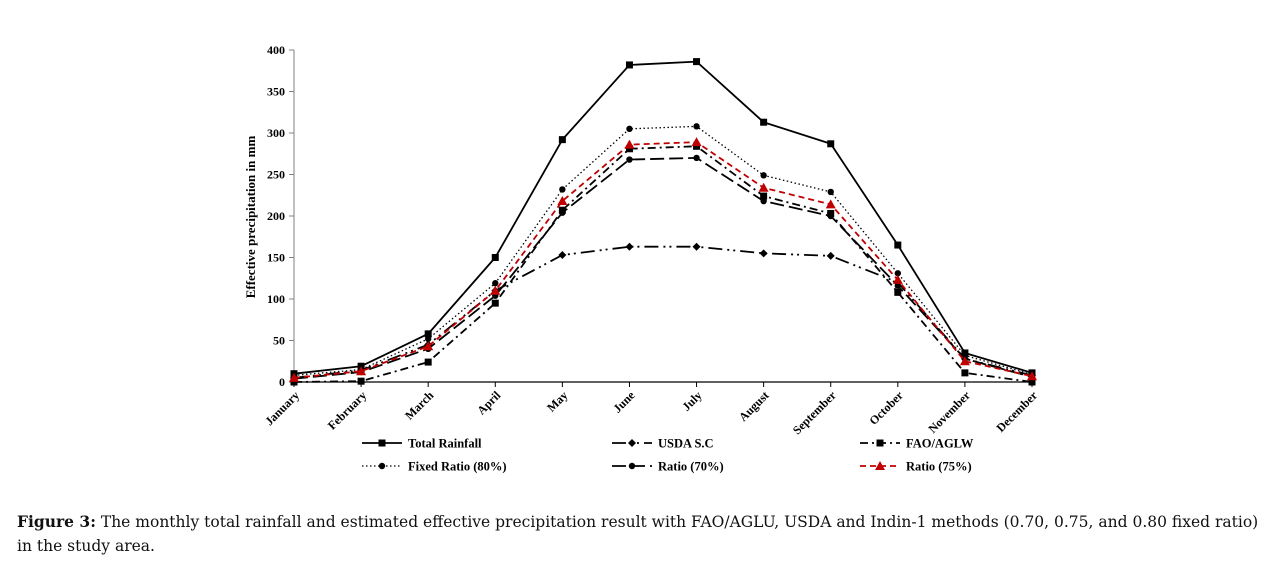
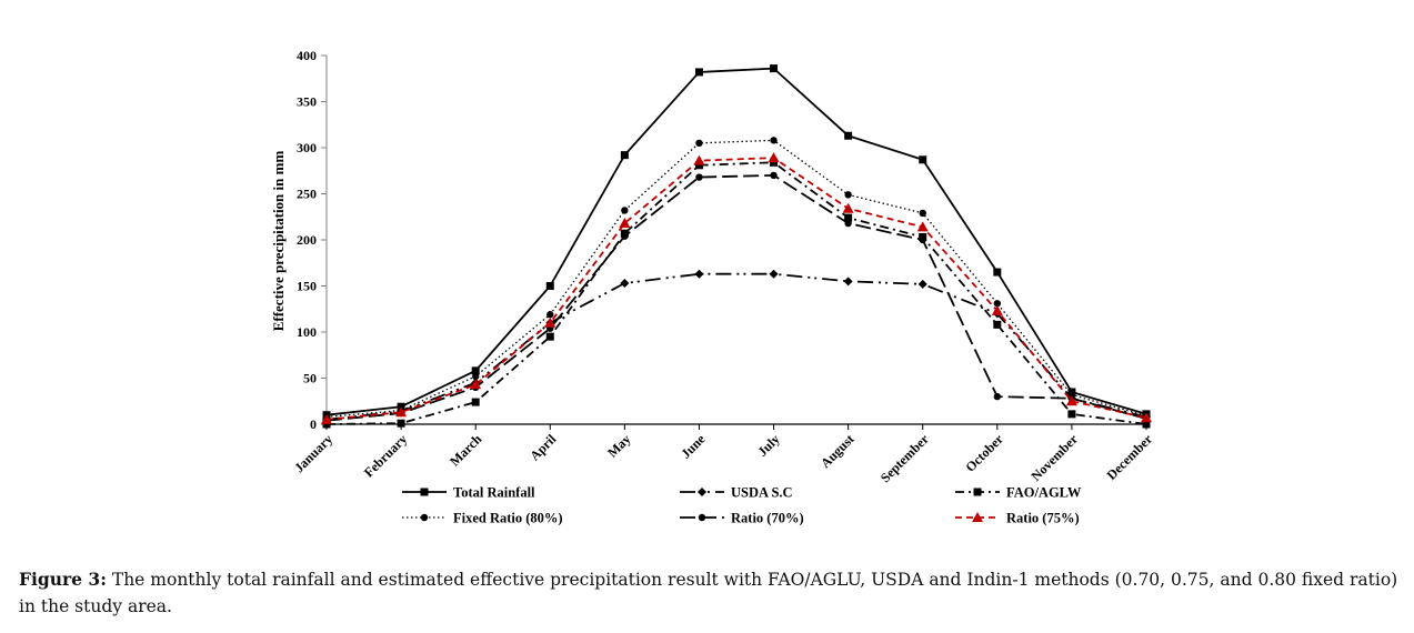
Ratio (70%)/October: 120 -> 30
